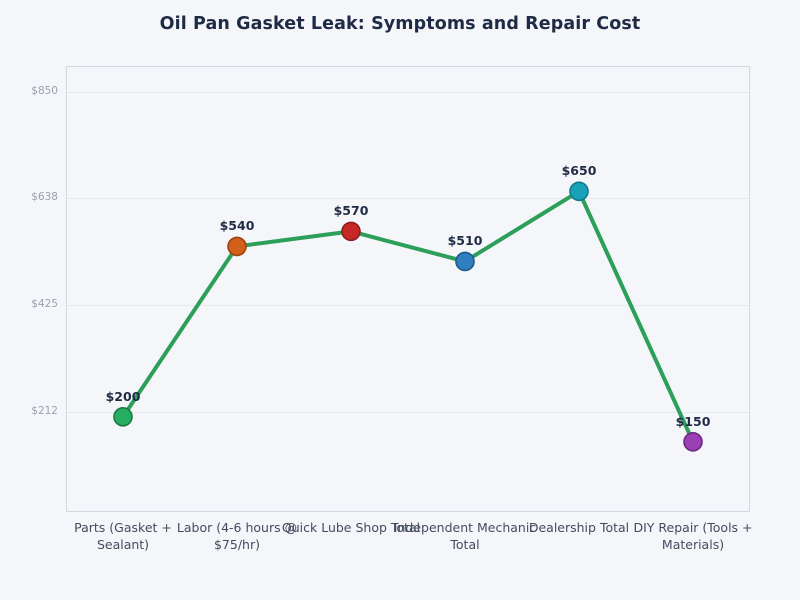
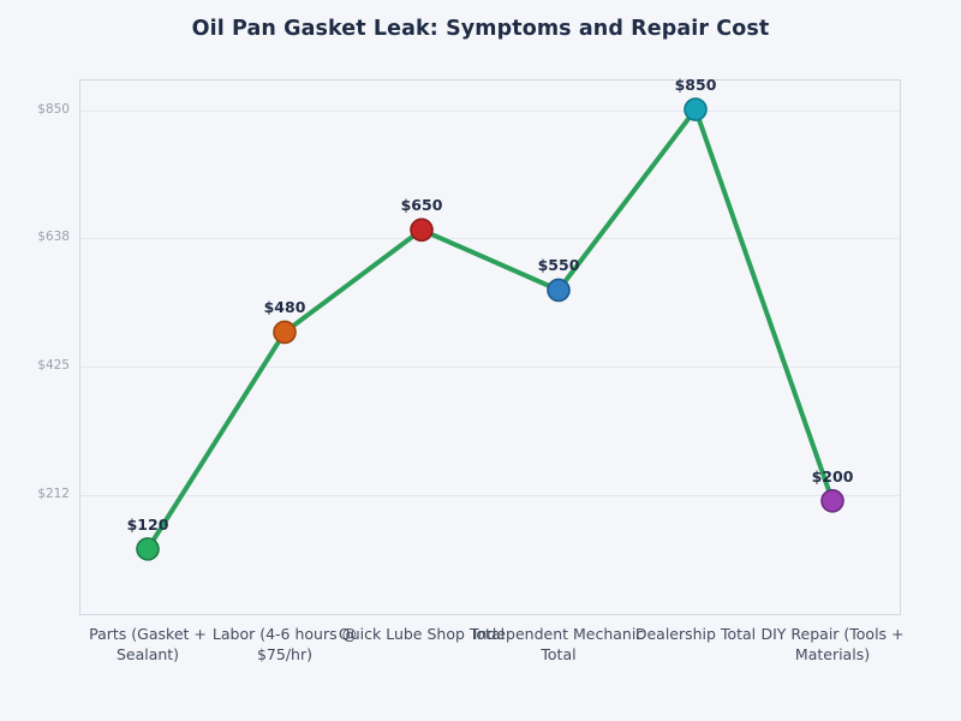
Parts (Gasket + Sealant): $200 -> $120
Labor (4-6 hours @ $75/hr): $540 -> $480
Quick Lube Shop Total: $570 -> $650
Independent Mechanic Total: $510 -> $550
Dealership Total: $650 -> $850
DIY Repair (Tools + Materials): $150 -> $200
